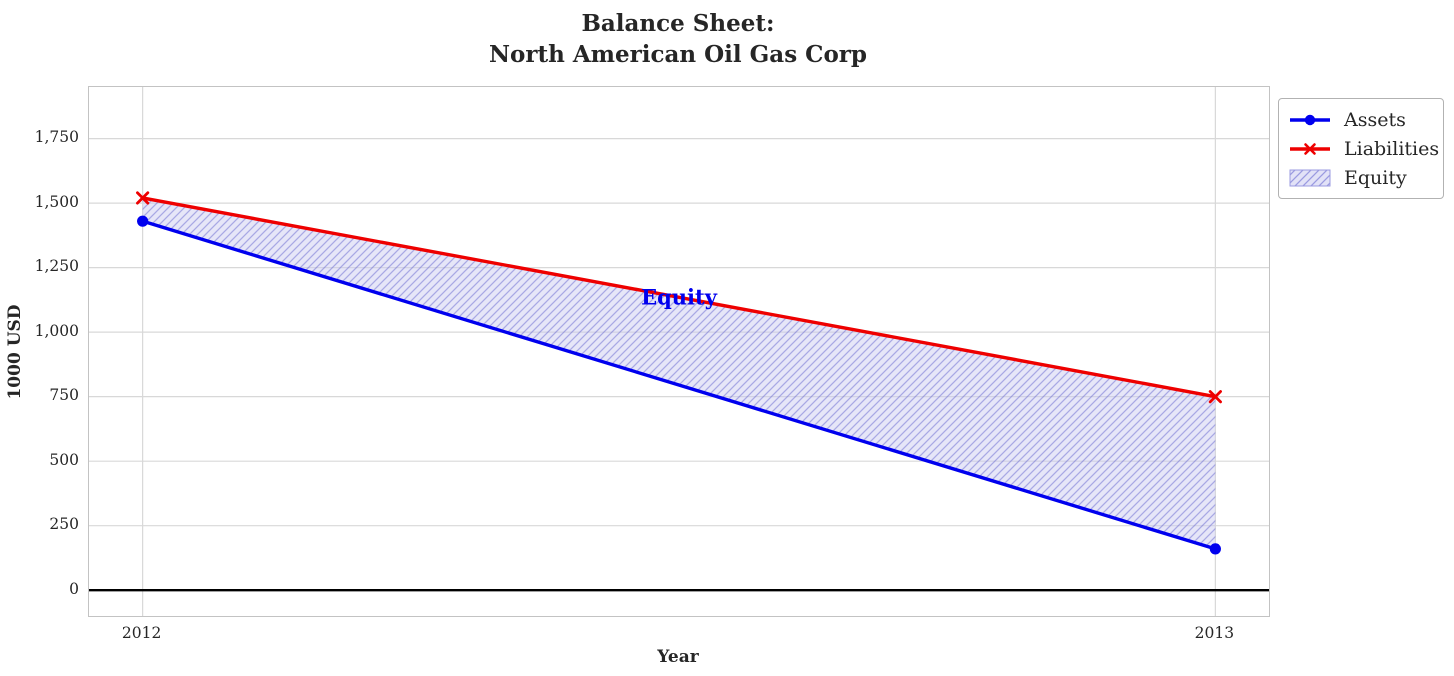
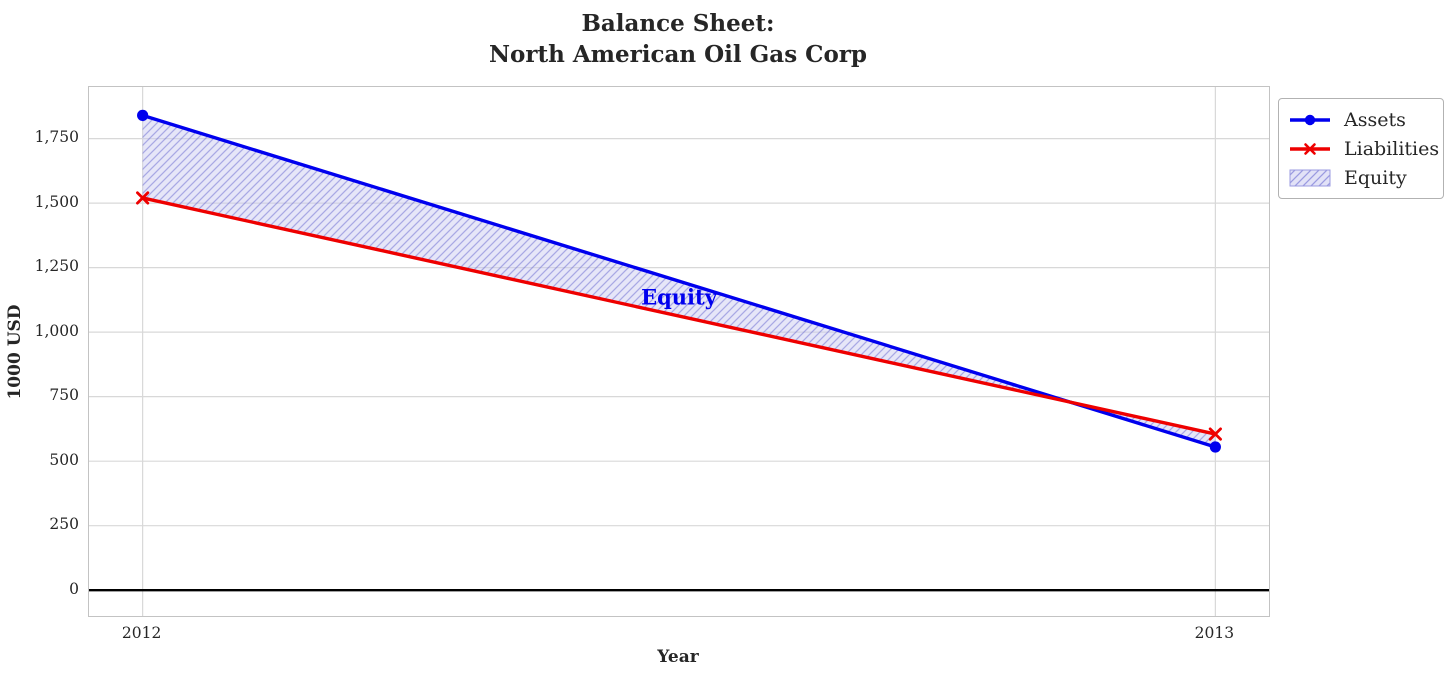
Assets/2012: 1430 -> 1840
Assets/2013: 160 -> 560
Liabilities/2013: 750 -> 600
